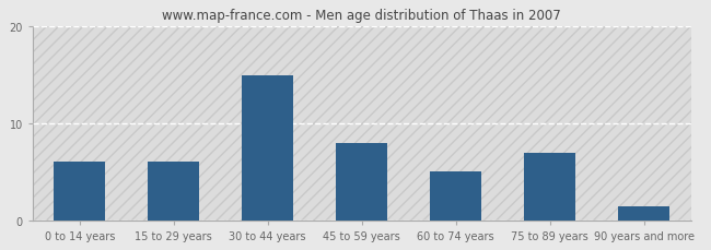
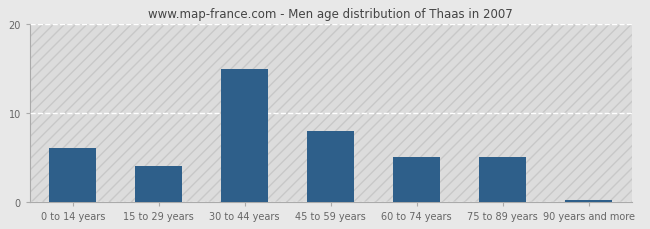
15 to 29 years: 6.0 -> 4.0
75 to 89 years: 7.0 -> 5.0
90 years and more: 1.4 -> 0.2
